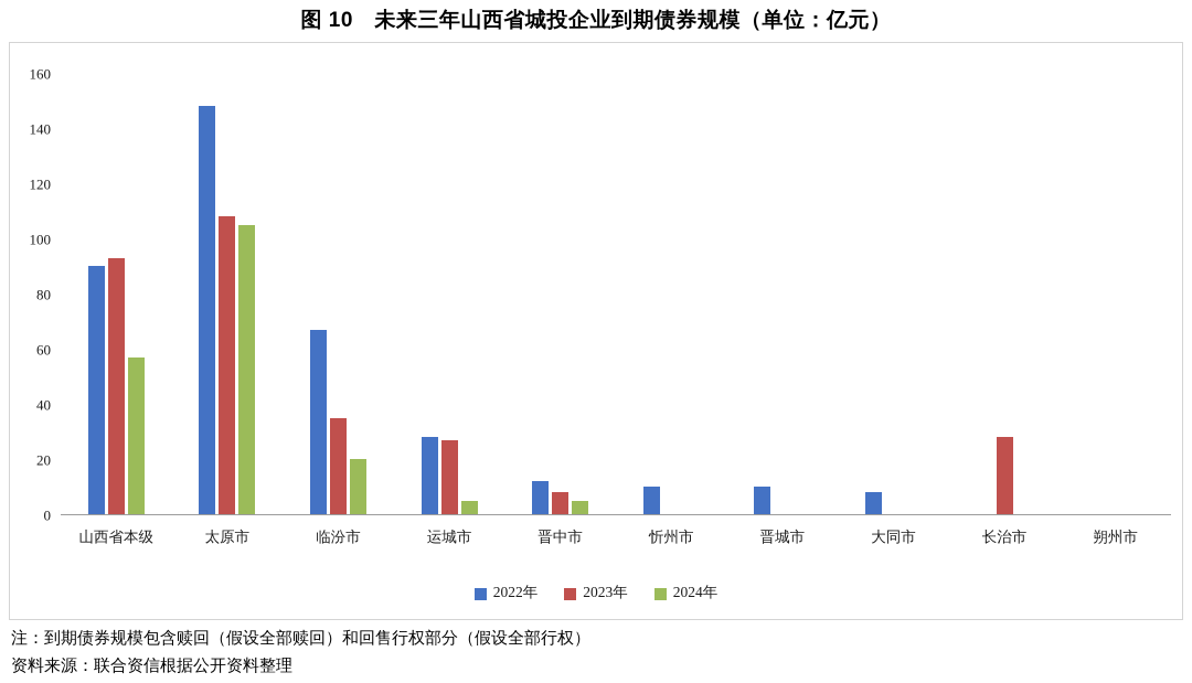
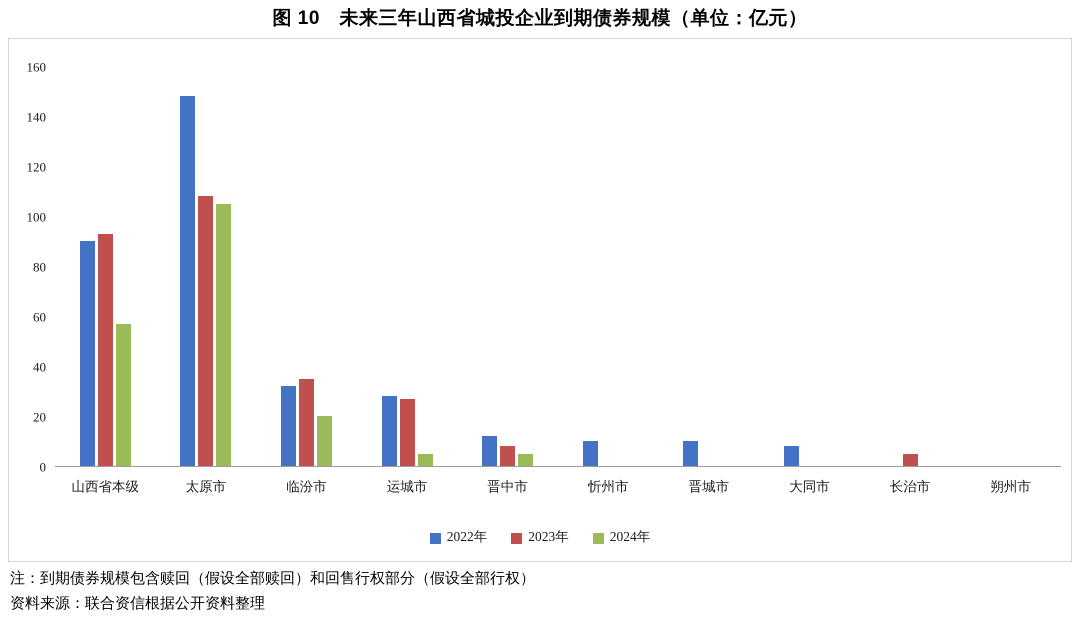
2022年/临汾市: 67 -> 32
2023年/长治市: 28 -> 5
